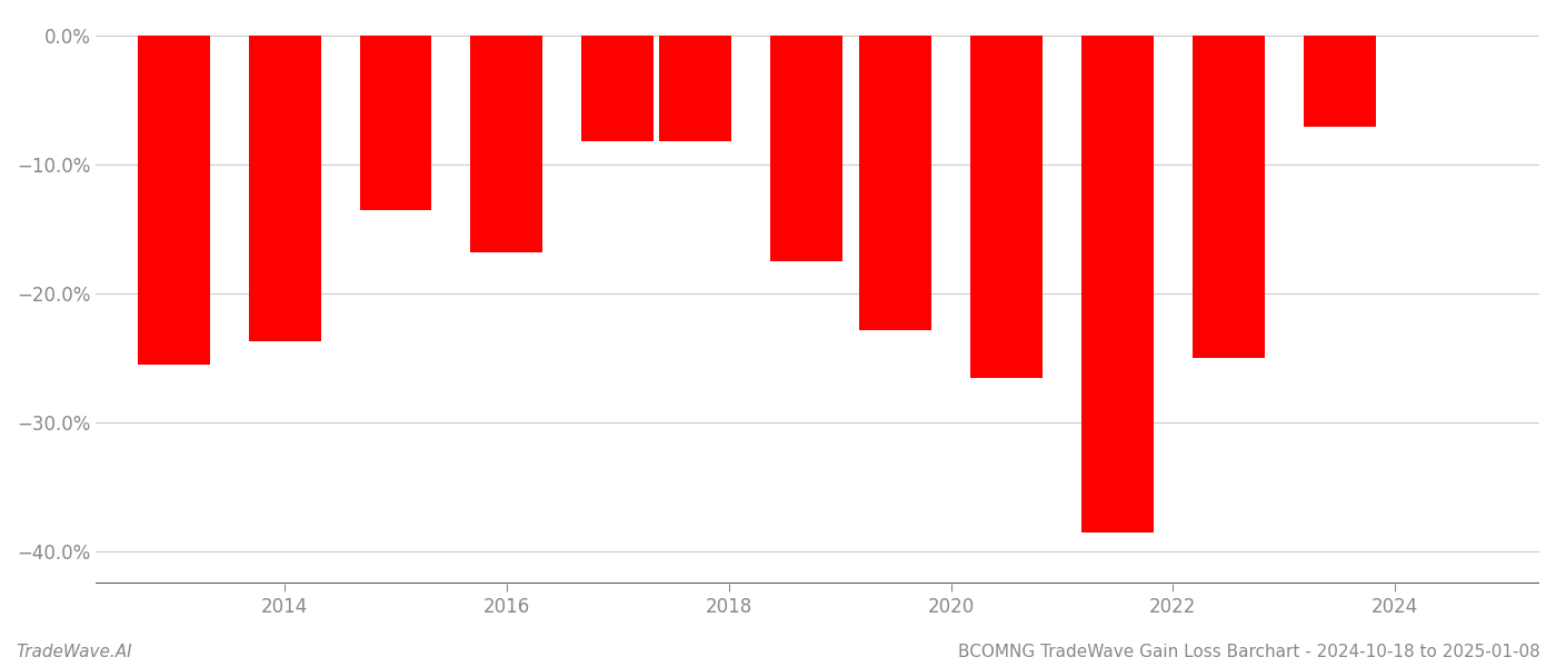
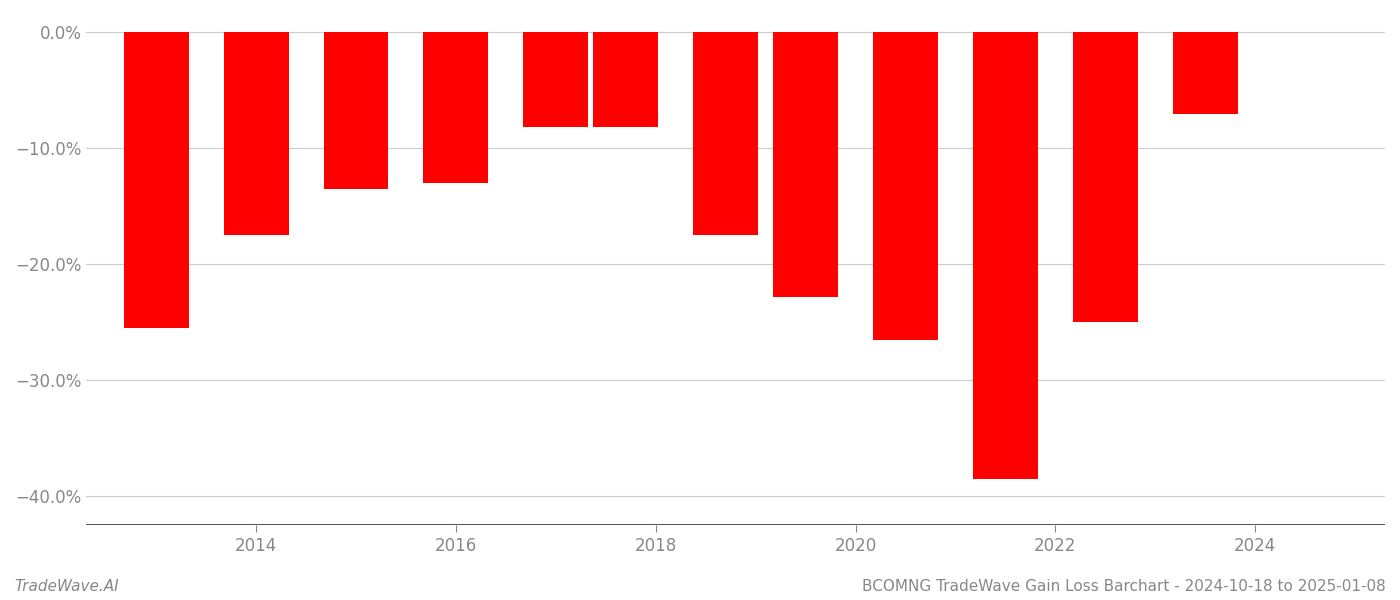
2014: -23.7% -> -17.5%
2016: -16.8% -> -13.0%
